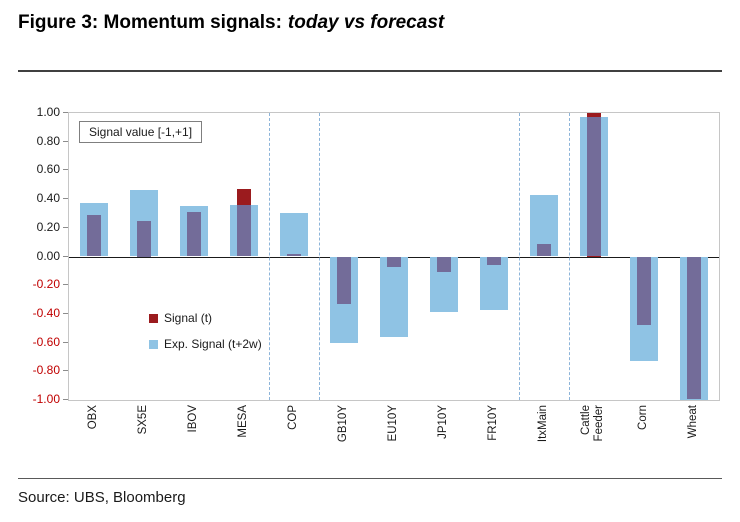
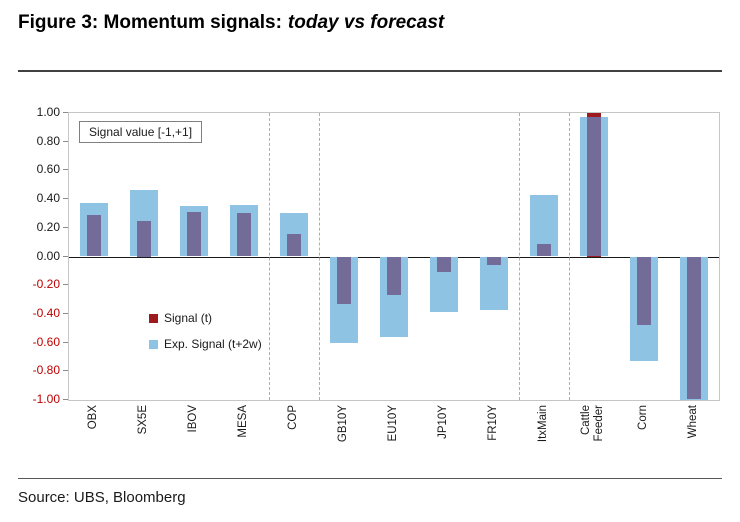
Signal (t)/MESA: 0.47 -> 0.30
Signal (t)/COP: 0.02 -> 0.16
Signal (t)/EU10Y: -0.07 -> -0.27
